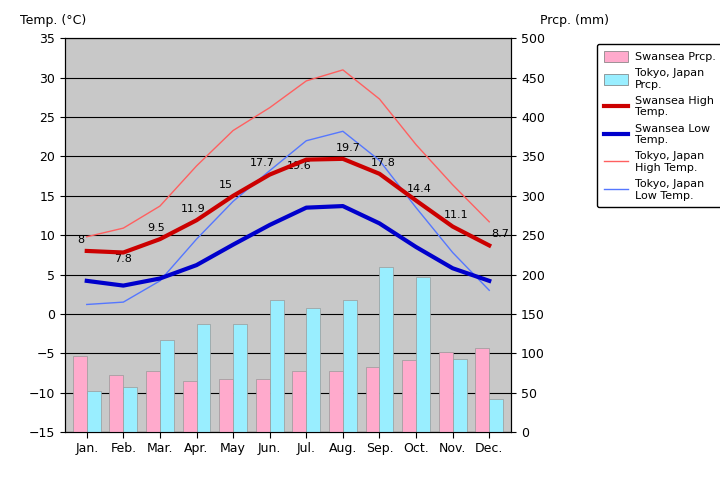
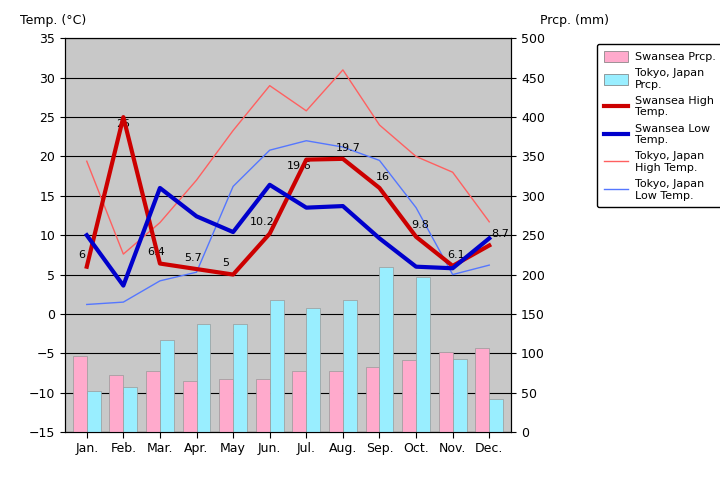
Swansea High Temp./Jan.: 8 -> 6
Swansea Low Temp./Jan.: 4.2 -> 10.0
Tokyo, Japan High Temp./Jan.: 9.8 -> 19.4
Swansea High Temp./Feb.: 7.8 -> 25
Tokyo, Japan High Temp./Feb.: 10.9 -> 7.6
Swansea High Temp./Mar.: 9.5 -> 6.4
Swansea Low Temp./Mar.: 4.5 -> 16.0
Tokyo, Japan High Temp./Mar.: 13.7 -> 11.6
Swansea High Temp./Apr.: 11.9 -> 5.7
Swansea Low Temp./Apr.: 6.2 -> 12.4
Tokyo, Japan High Temp./Apr.: 18.8 -> 17.0
Tokyo, Japan Low Temp./Apr.: 9.5 -> 5.3
Swansea High Temp./May: 15 -> 5
Swansea Low Temp./May: 8.8 -> 10.4
Tokyo, Japan Low Temp./May: 14.3 -> 16.2
Swansea High Temp./Jun.: 17.7 -> 10.2
Swansea Low Temp./Jun.: 11.3 -> 16.4
Tokyo, Japan High Temp./Jun.: 26.2 -> 29.0
Tokyo, Japan Low Temp./Jun.: 18.2 -> 20.8
Tokyo, Japan High Temp./Jul.: 29.6 -> 25.8
Tokyo, Japan Low Temp./Aug.: 23.2 -> 21.2
Swansea High Temp./Sep.: 17.8 -> 16
Swansea Low Temp./Sep.: 11.5 -> 9.6
Tokyo, Japan High Temp./Sep.: 27.3 -> 24.0
Swansea High Temp./Oct.: 14.4 -> 9.8
Swansea Low Temp./Oct.: 8 -> 6
Tokyo, Japan High Temp./Oct.: 21.5 -> 20.0
Swansea High Temp./Nov.: 11.1 -> 6.1
Tokyo, Japan High Temp./Nov.: 16.4 -> 18.0
Tokyo, Japan Low Temp./Nov.: 8 -> 5
Swansea Low Temp./Dec.: 4.2 -> 9.6
Tokyo, Japan Low Temp./Dec.: 3.0 -> 6.2
